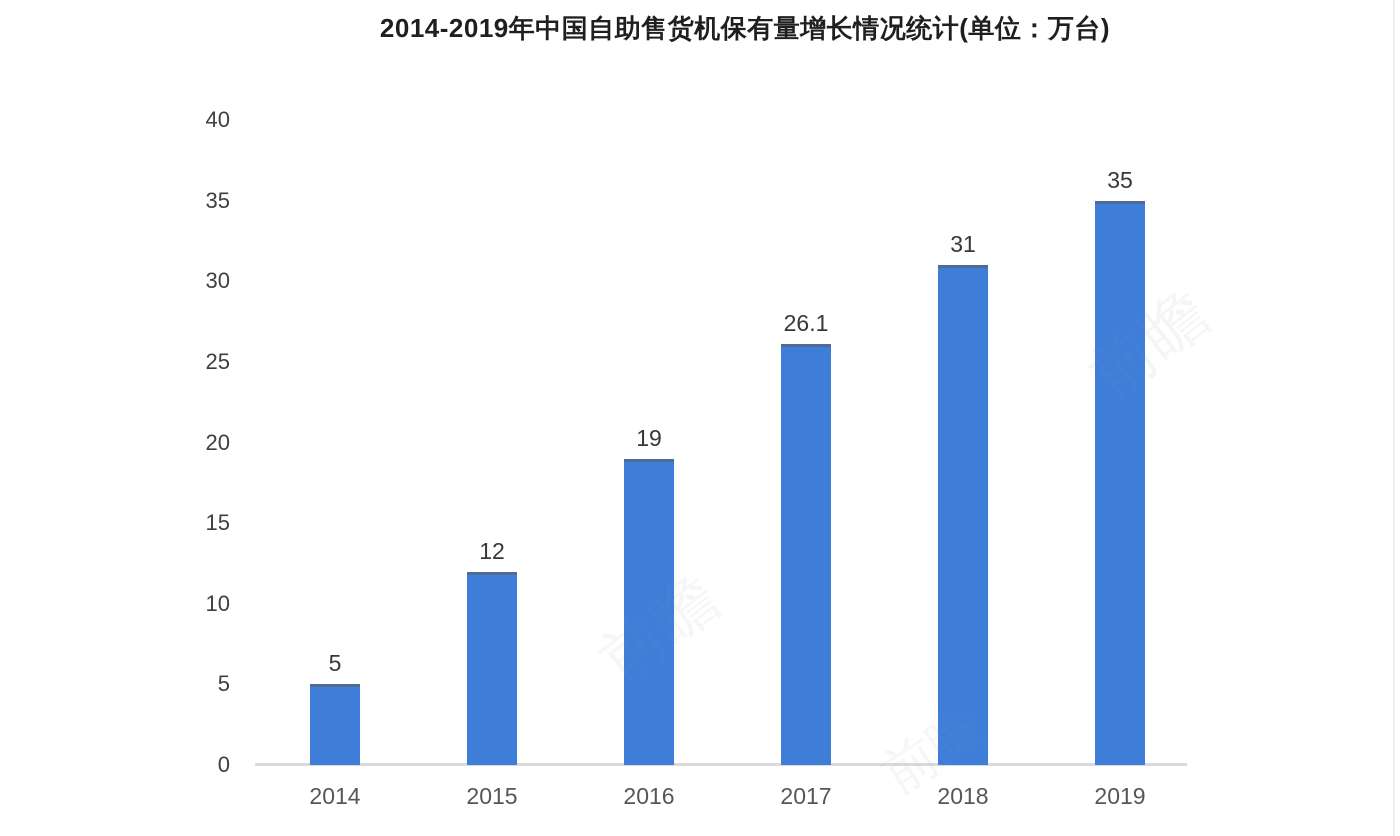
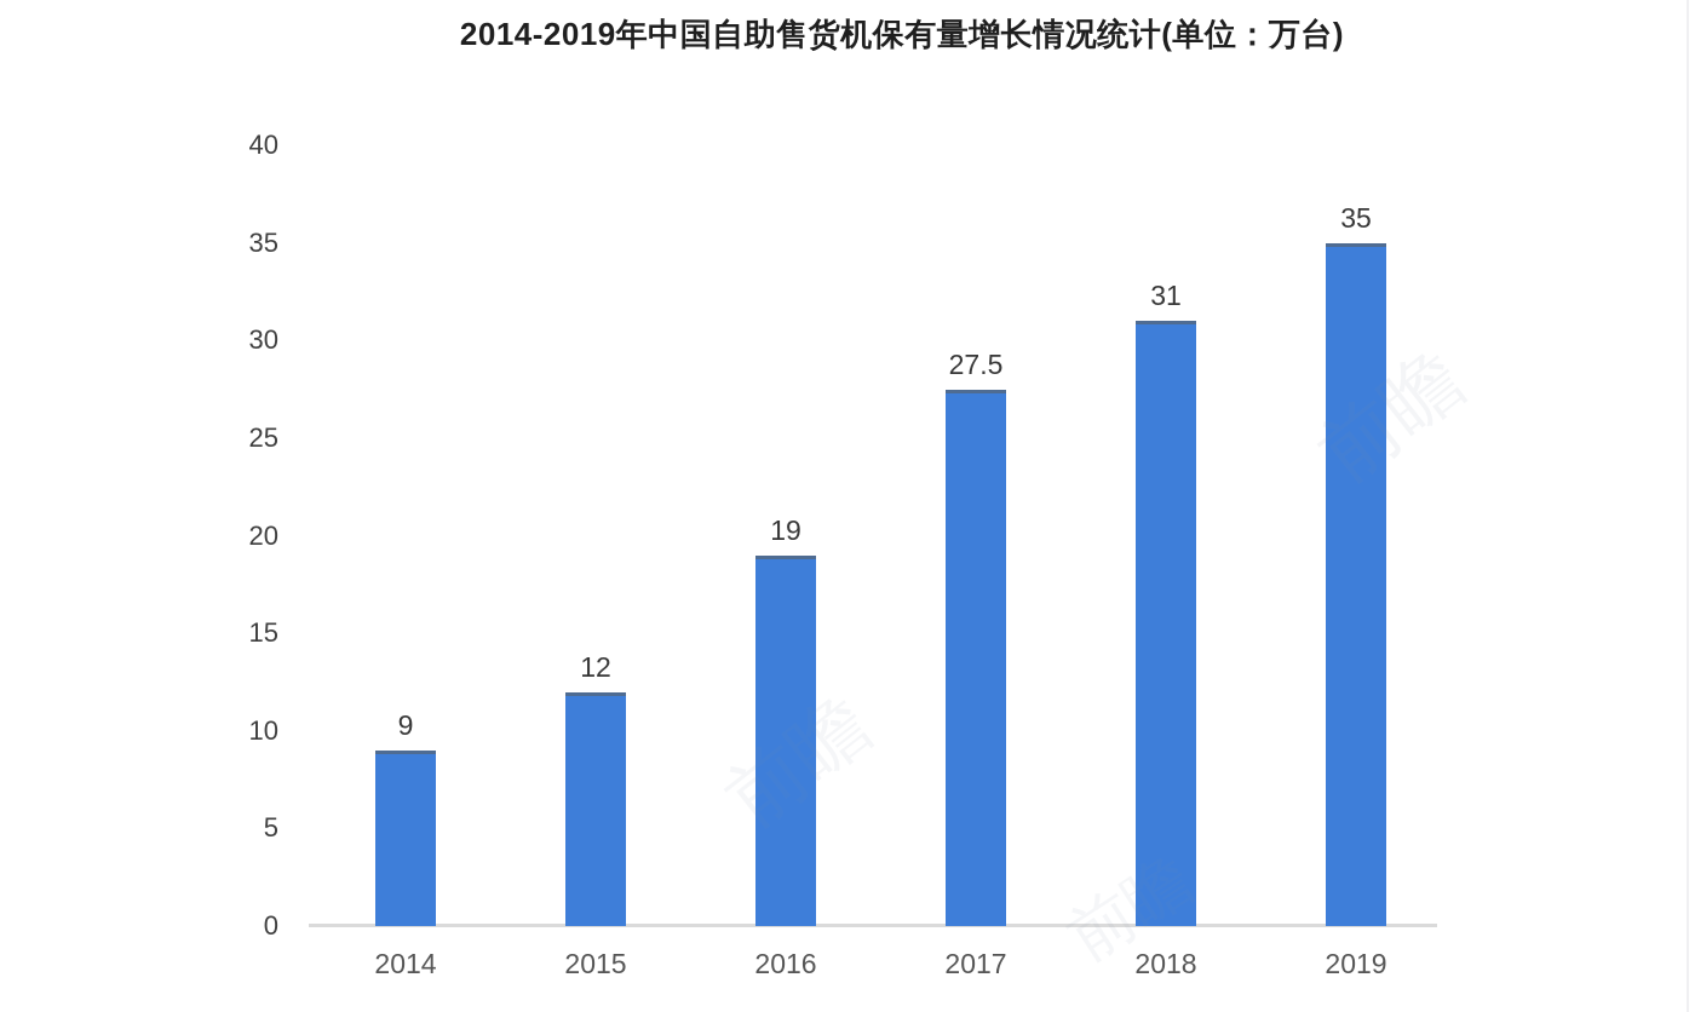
2014: 5 -> 9
2017: 26.1 -> 27.5
